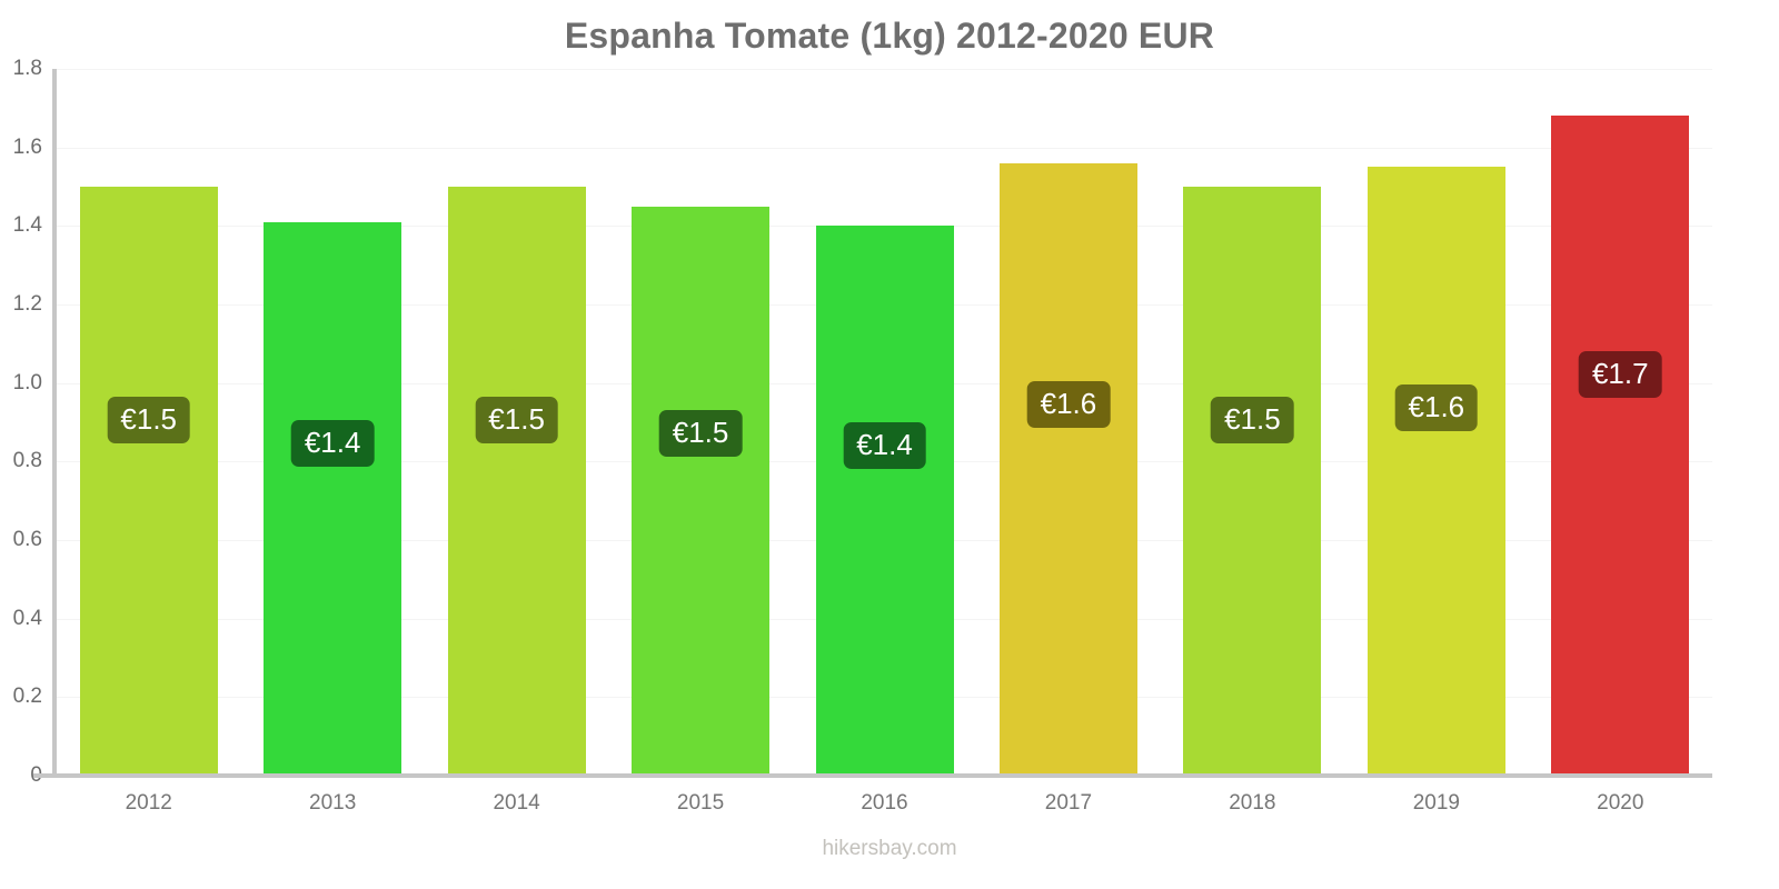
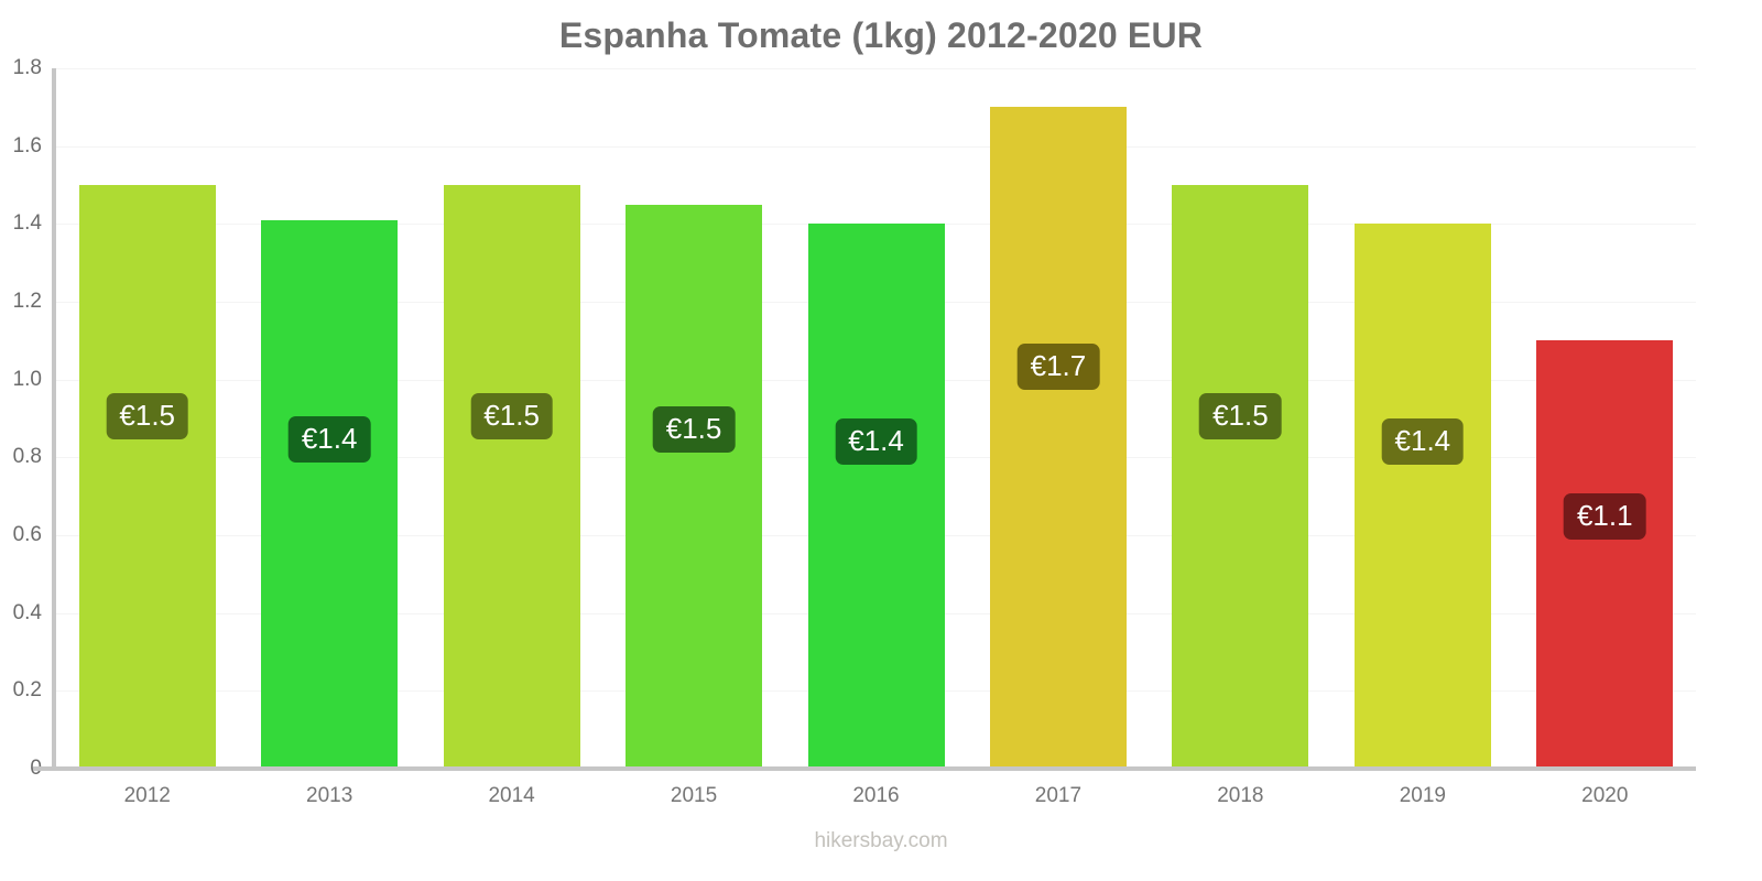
2017: €1.6 -> €1.7
2019: €1.6 -> €1.4
2020: €1.7 -> €1.1
